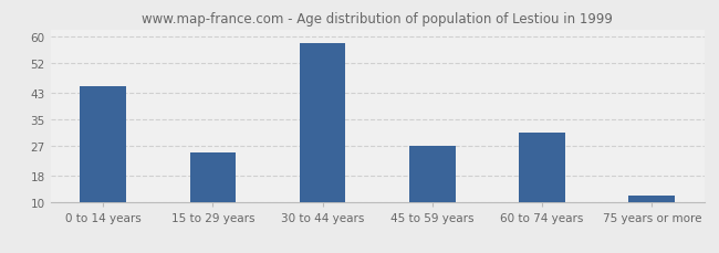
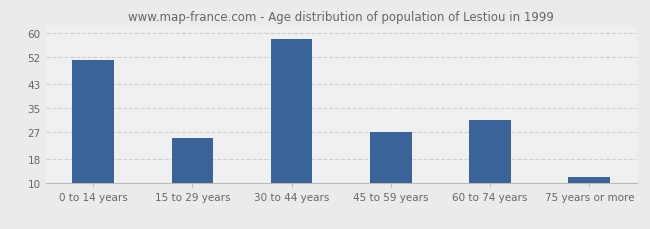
0 to 14 years: 45 -> 51
